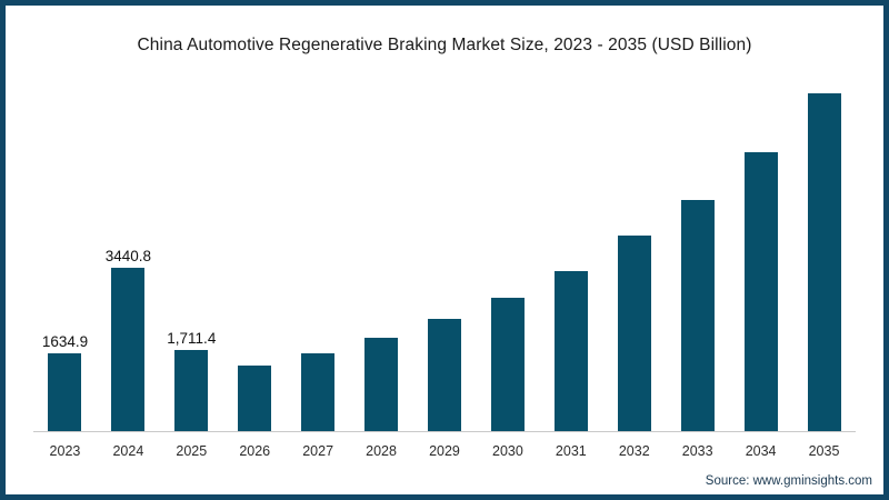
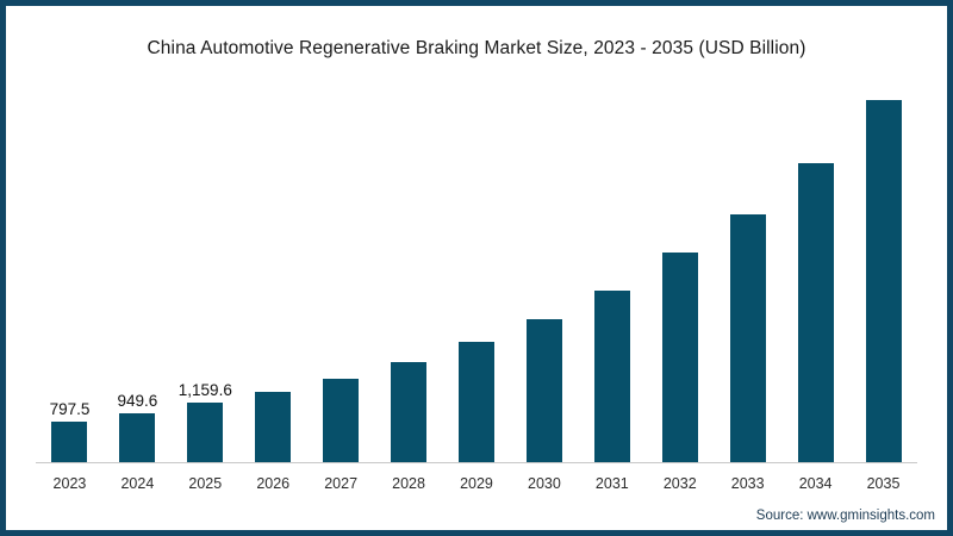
2023: 1634.9 -> 797.5
2024: 3440.8 -> 949.6
2025: 1,711.4 -> 1,159.6
